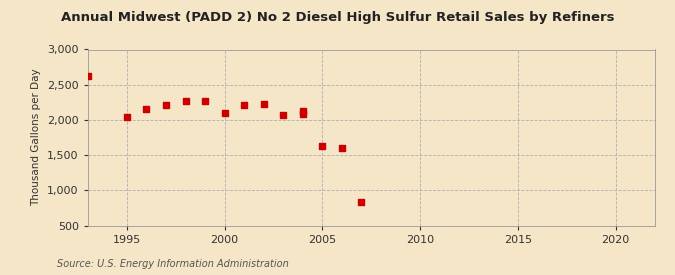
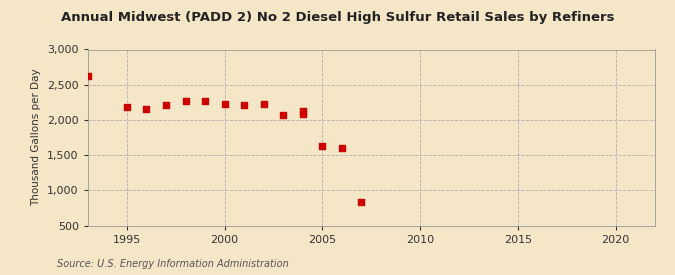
1995: 2,040 -> 2,180
2000: 2,100 -> 2,220
